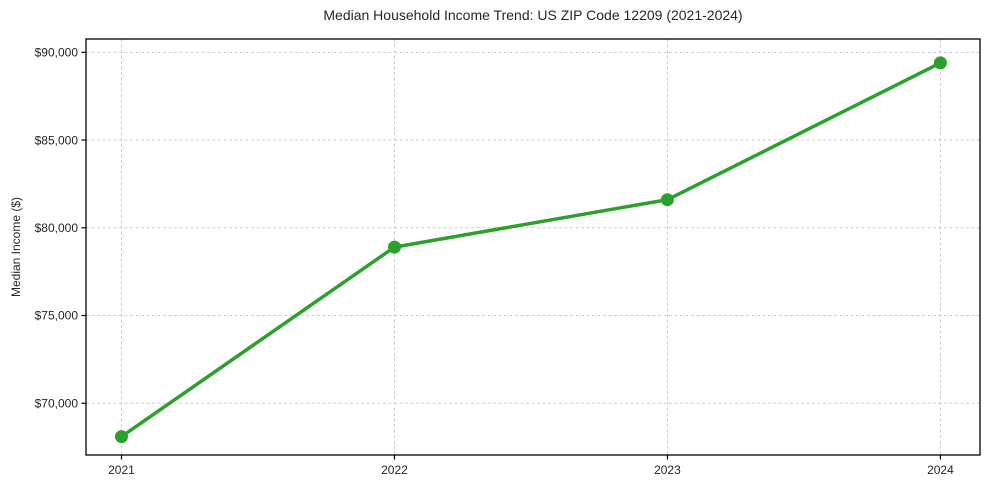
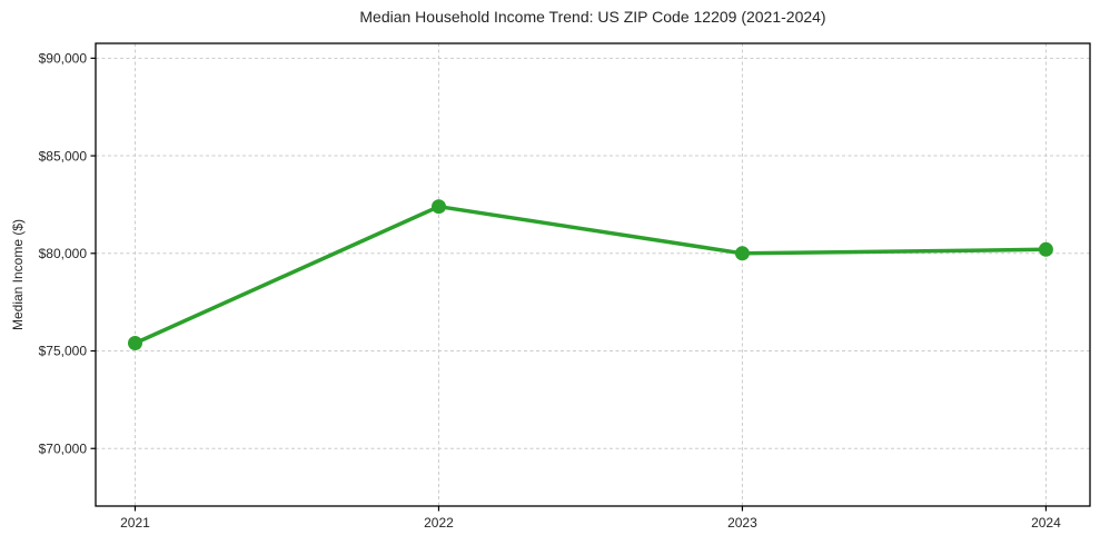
2021: $68100 -> $75400
2022: $78900 -> $82400
2023: $81600 -> $80000
2024: $89400 -> $80200
